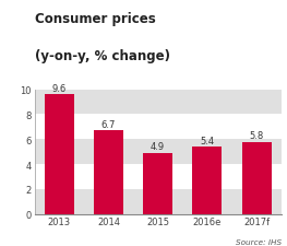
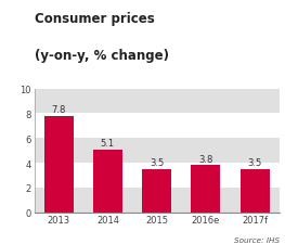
2013: 9.6 -> 7.8
2014: 6.7 -> 5.1
2015: 4.9 -> 3.5
2016e: 5.4 -> 3.8
2017f: 5.8 -> 3.5
